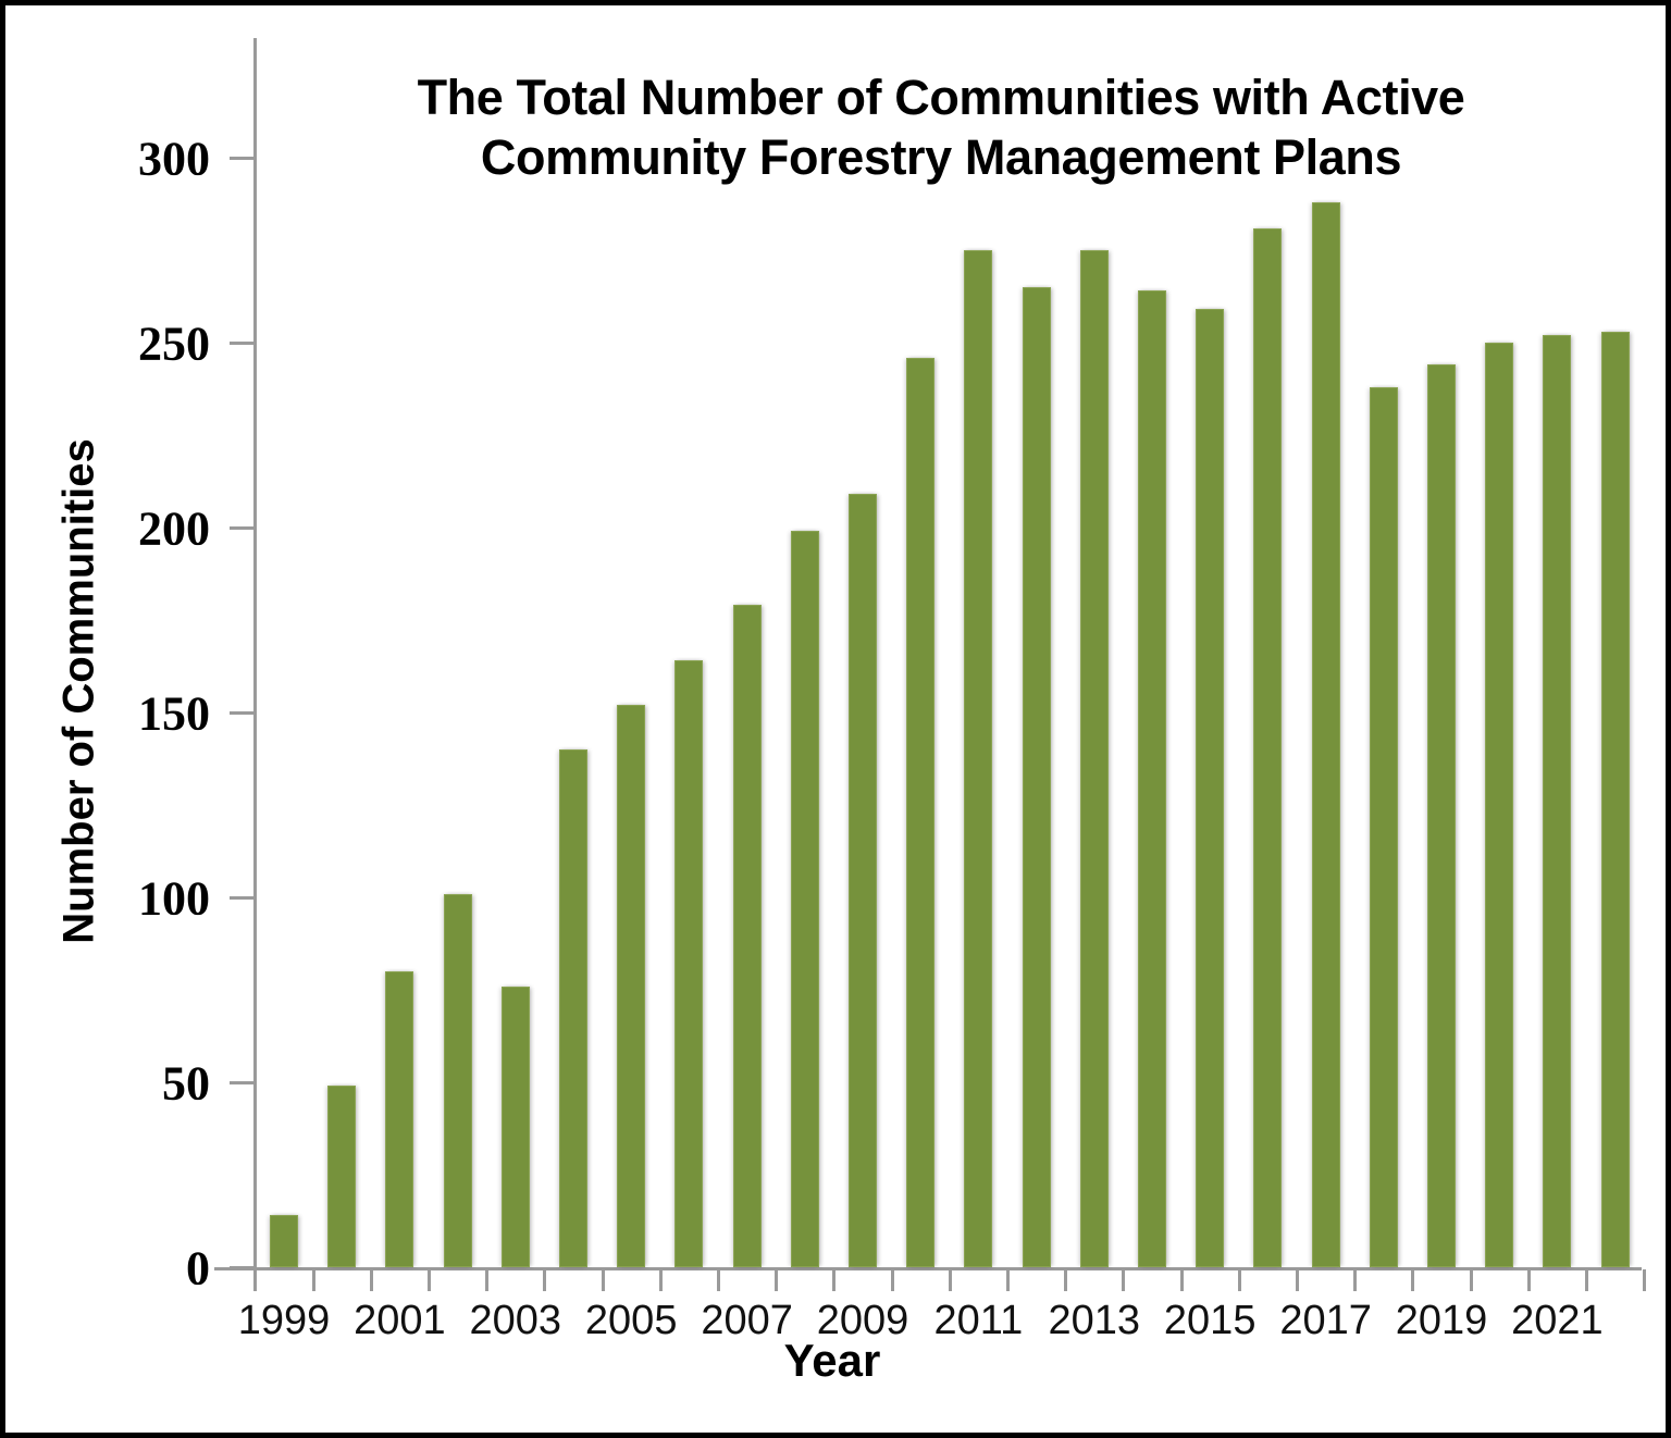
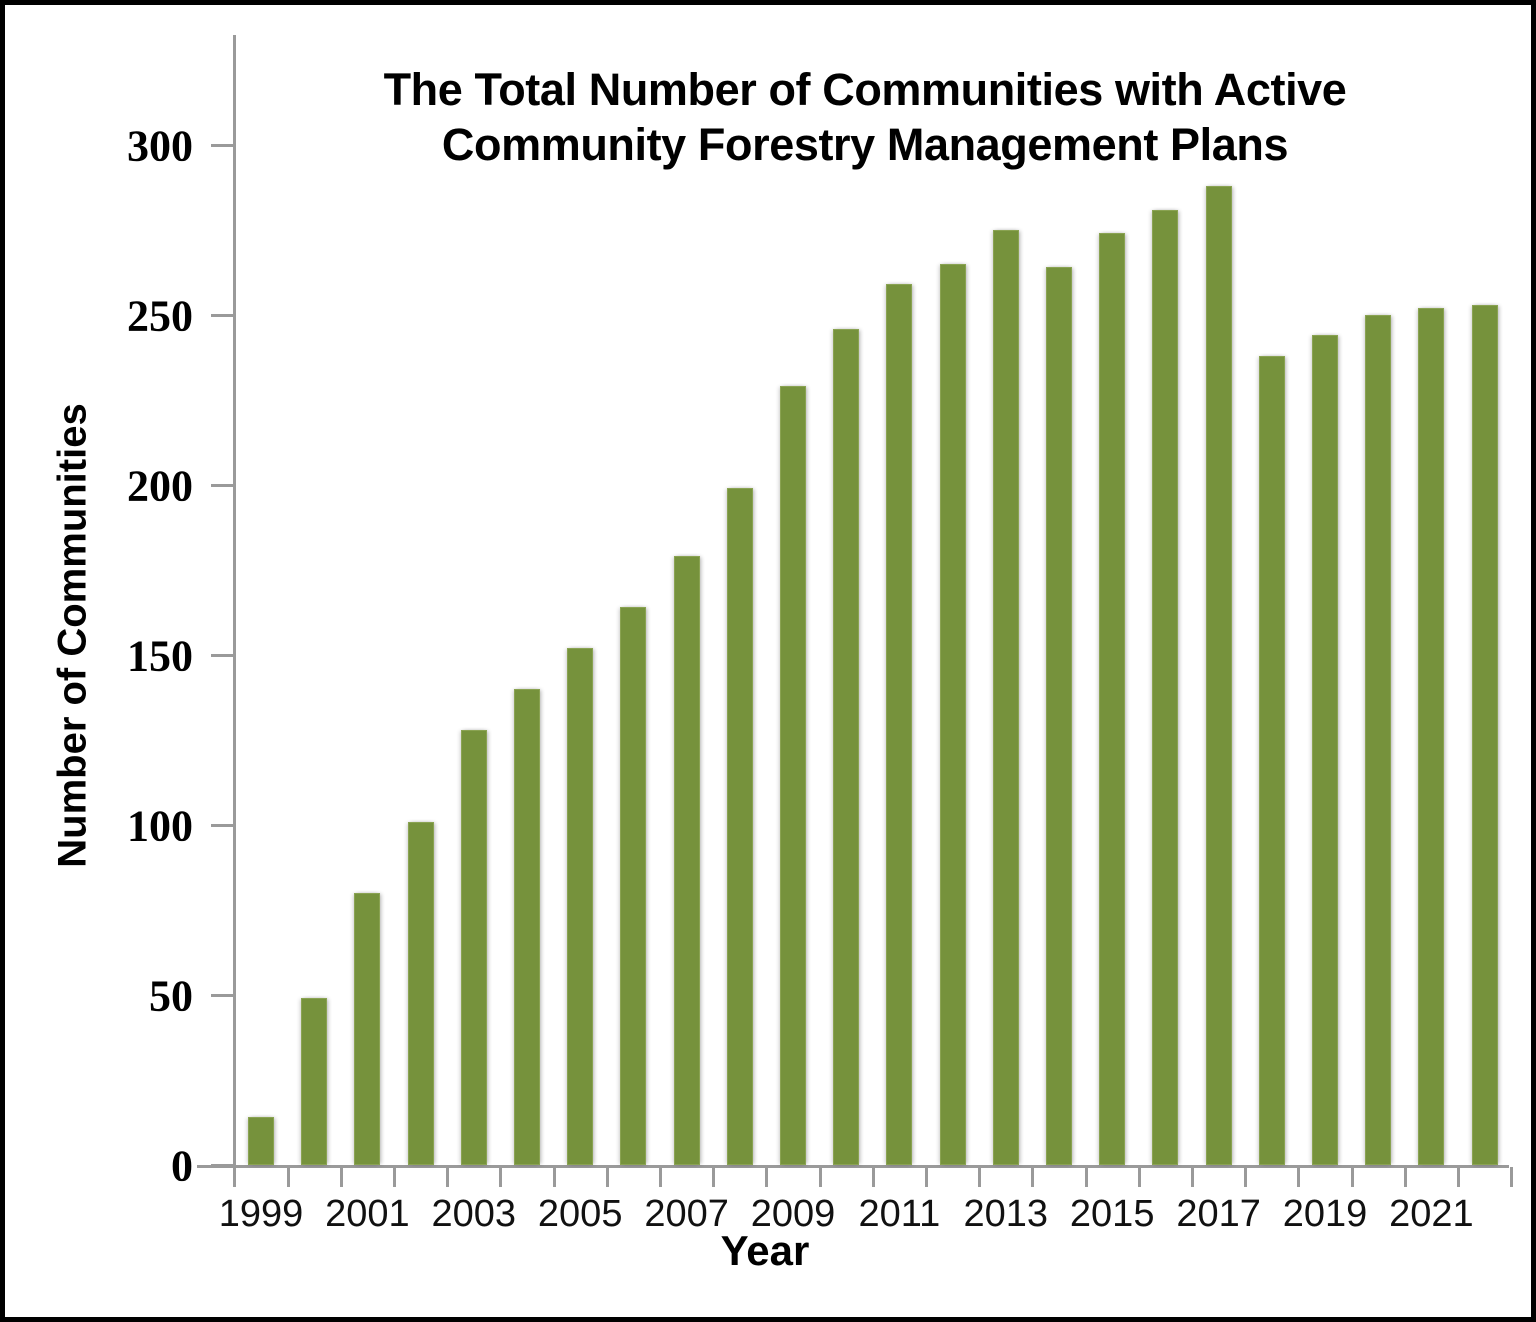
2003: 76 -> 128
2009: 209 -> 229
2011: 275 -> 259
2015: 259 -> 274
